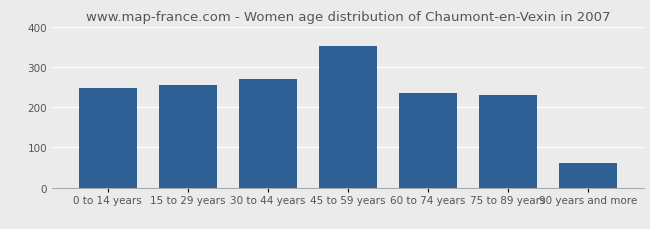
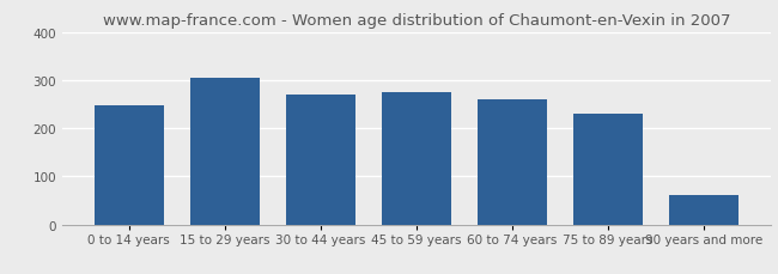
15 to 29 years: 254 -> 305
45 to 59 years: 351 -> 275
60 to 74 years: 234 -> 260
